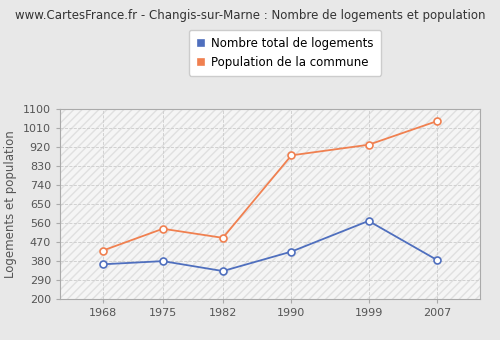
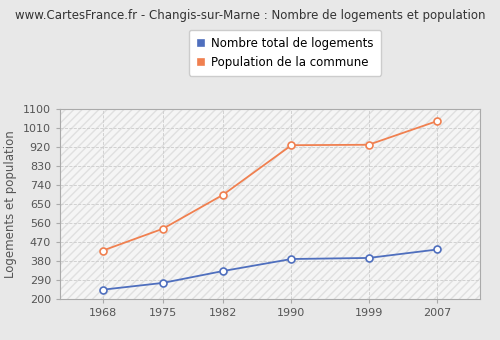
Nombre total de logements/1968: 365 -> 245
Nombre total de logements/1975: 380 -> 277
Population de la commune/1982: 490 -> 693
Nombre total de logements/1990: 425 -> 390
Population de la commune/1990: 880 -> 928
Nombre total de logements/1999: 570 -> 395
Nombre total de logements/2007: 385 -> 435
